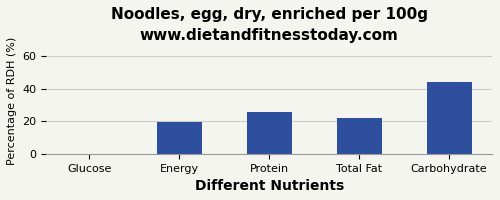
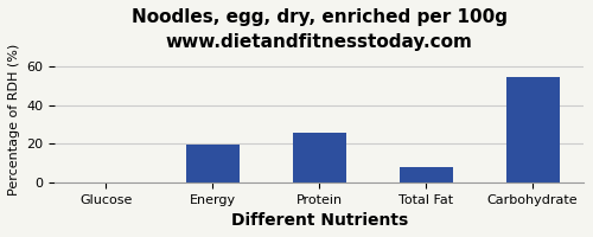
Total Fat: 22 -> 8
Carbohydrate: 44 -> 55
